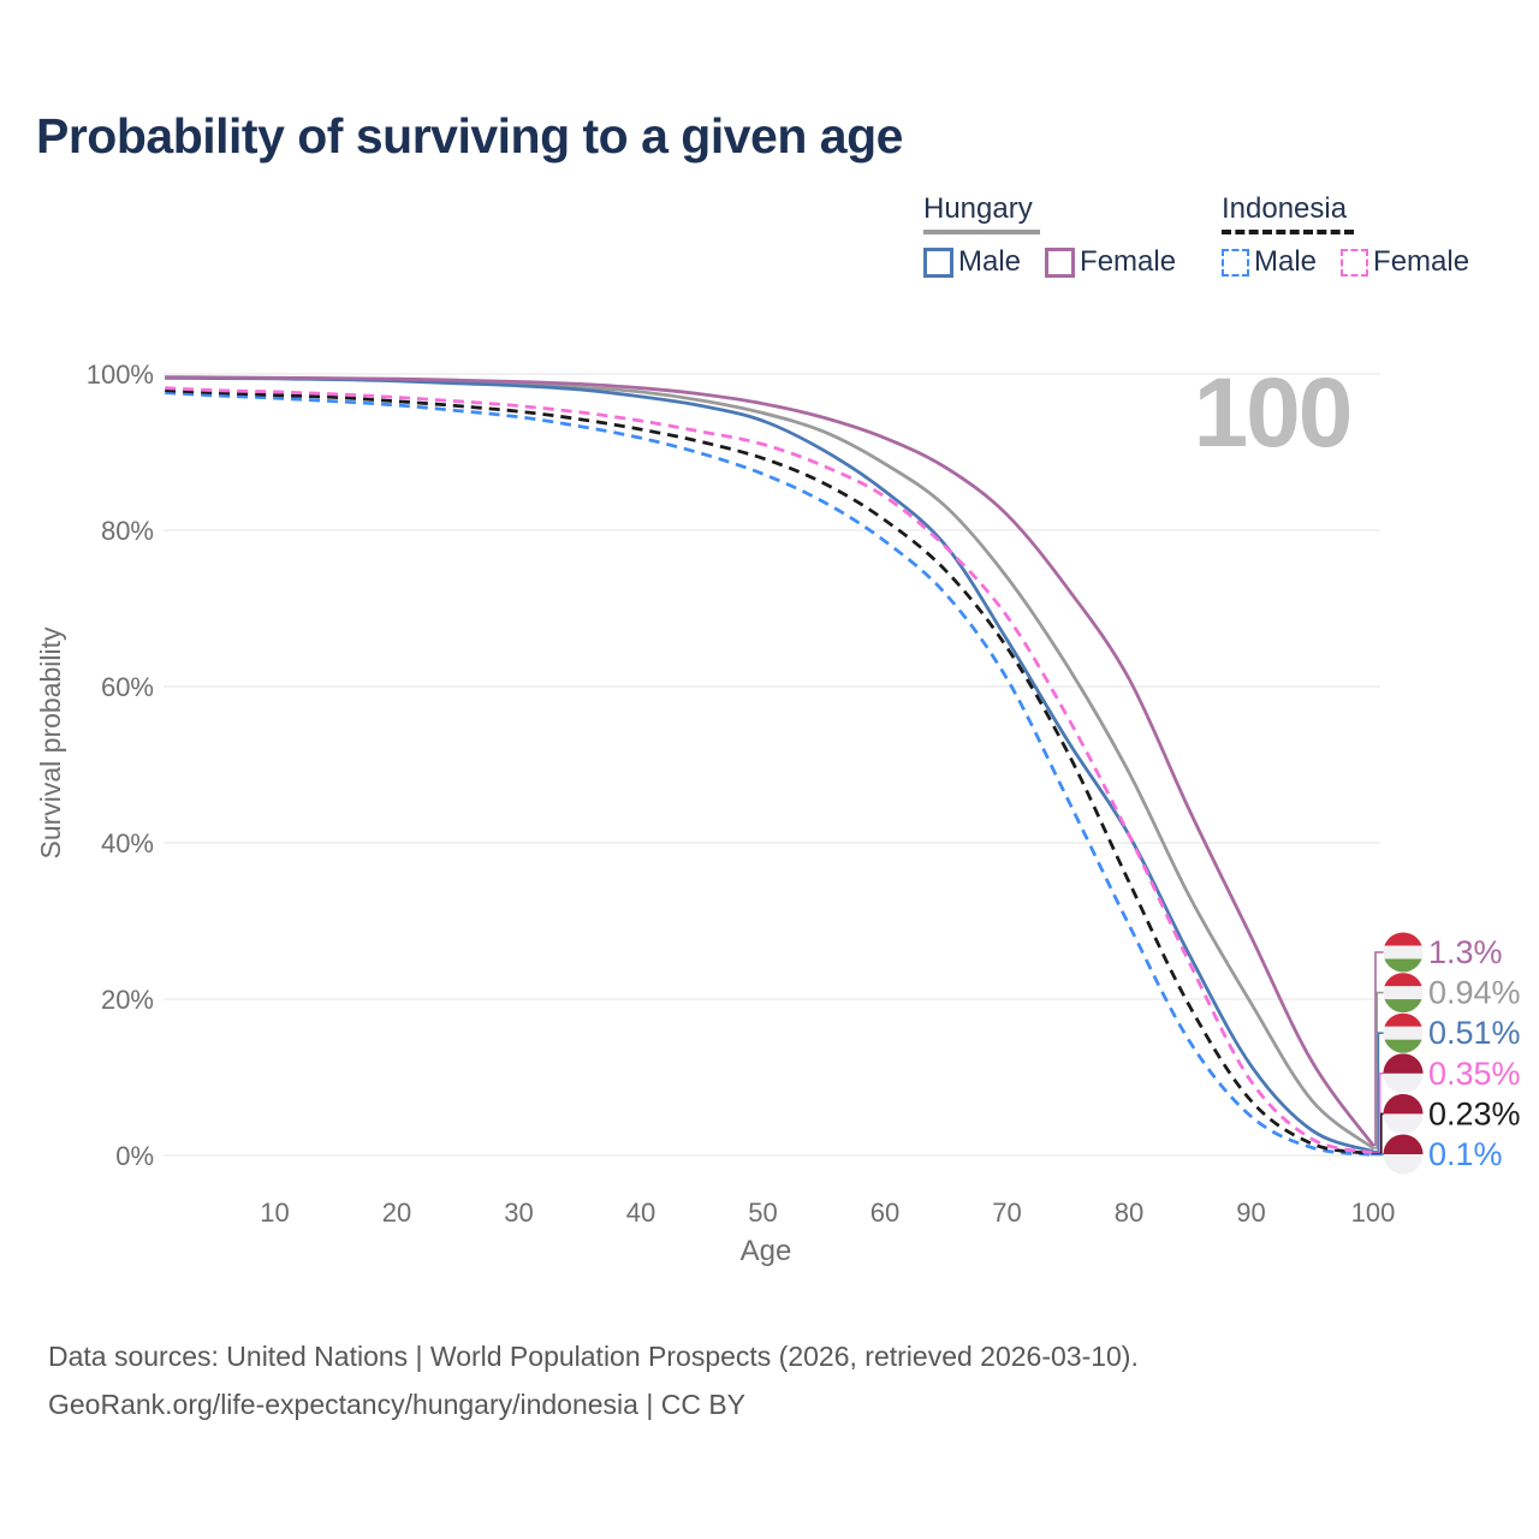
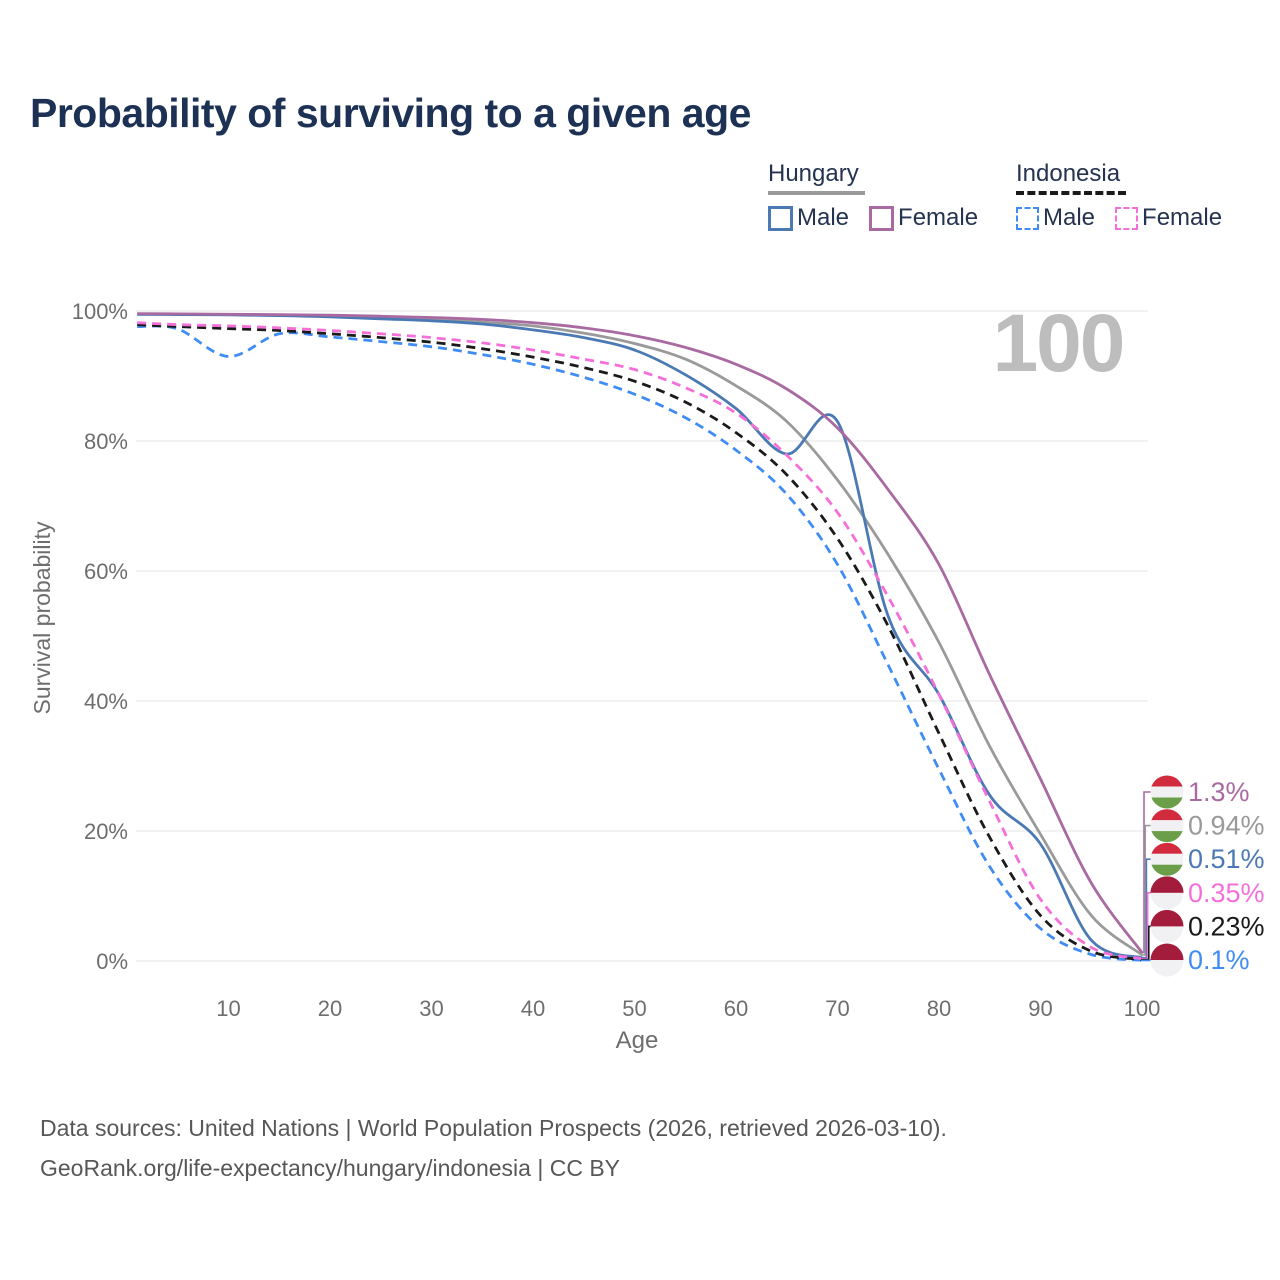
Indonesia Male/10: 97% -> 93%
Hungary Male/70: 66% -> 83%
Hungary Male/90: 12% -> 18%
